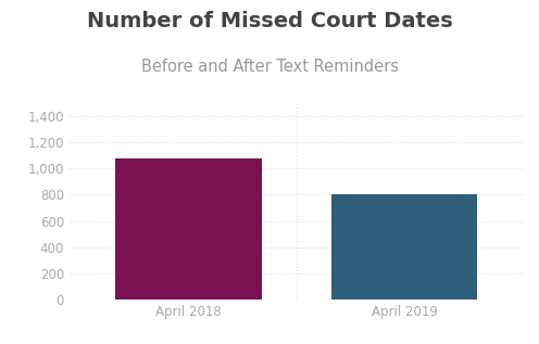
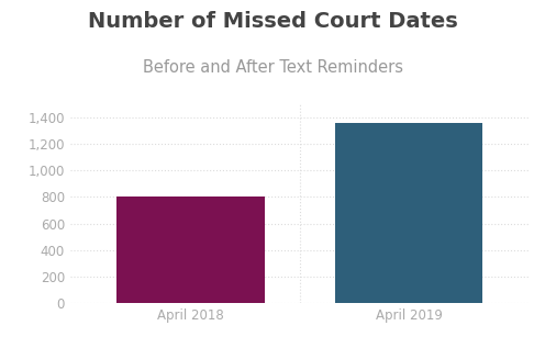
April 2018: 1,080 -> 800
April 2019: 800 -> 1,360
